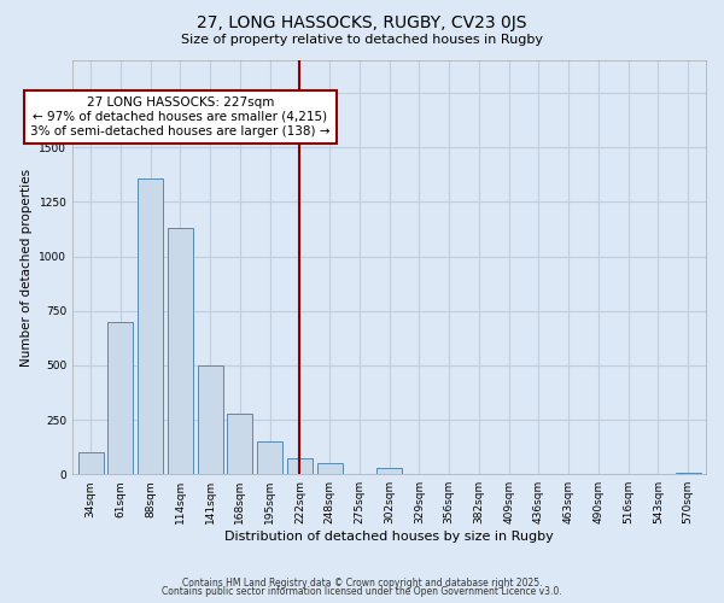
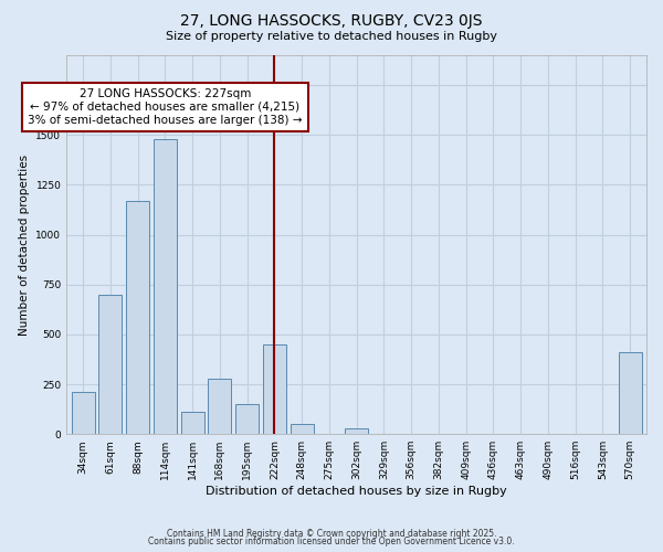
34sqm: 100 -> 210
88sqm: 1360 -> 1170
114sqm: 1130 -> 1480
141sqm: 500 -> 110
222sqm: 80 -> 450
570sqm: 0 -> 410
